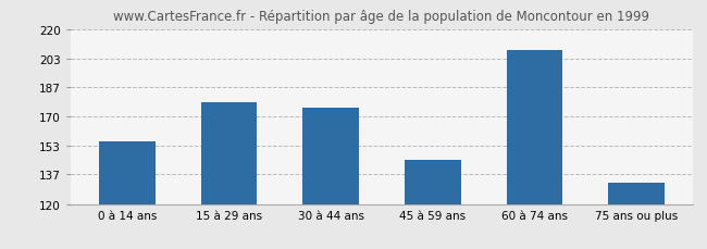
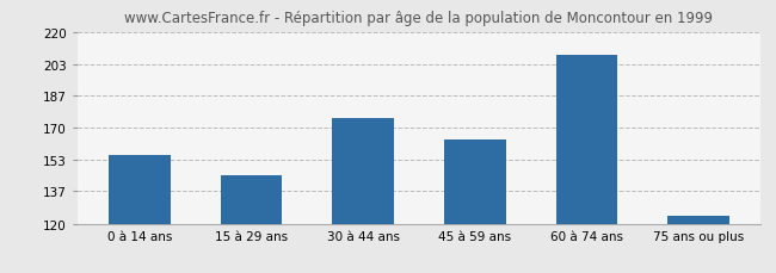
15 à 29 ans: 178 -> 145
45 à 59 ans: 145 -> 164
75 ans ou plus: 132 -> 124
